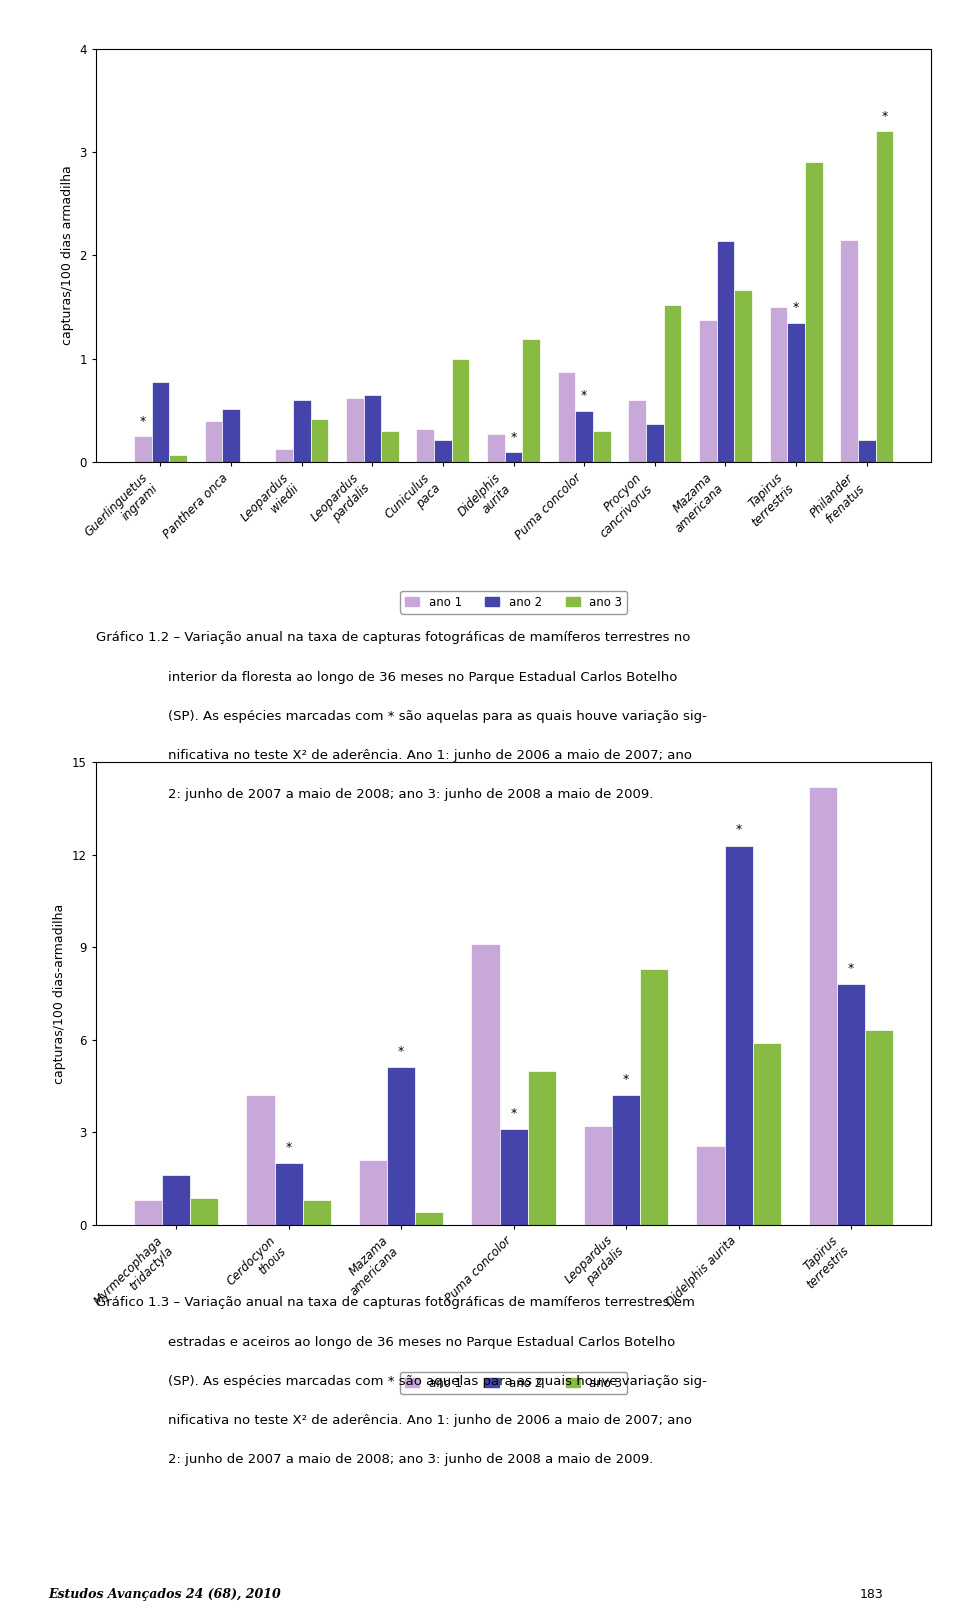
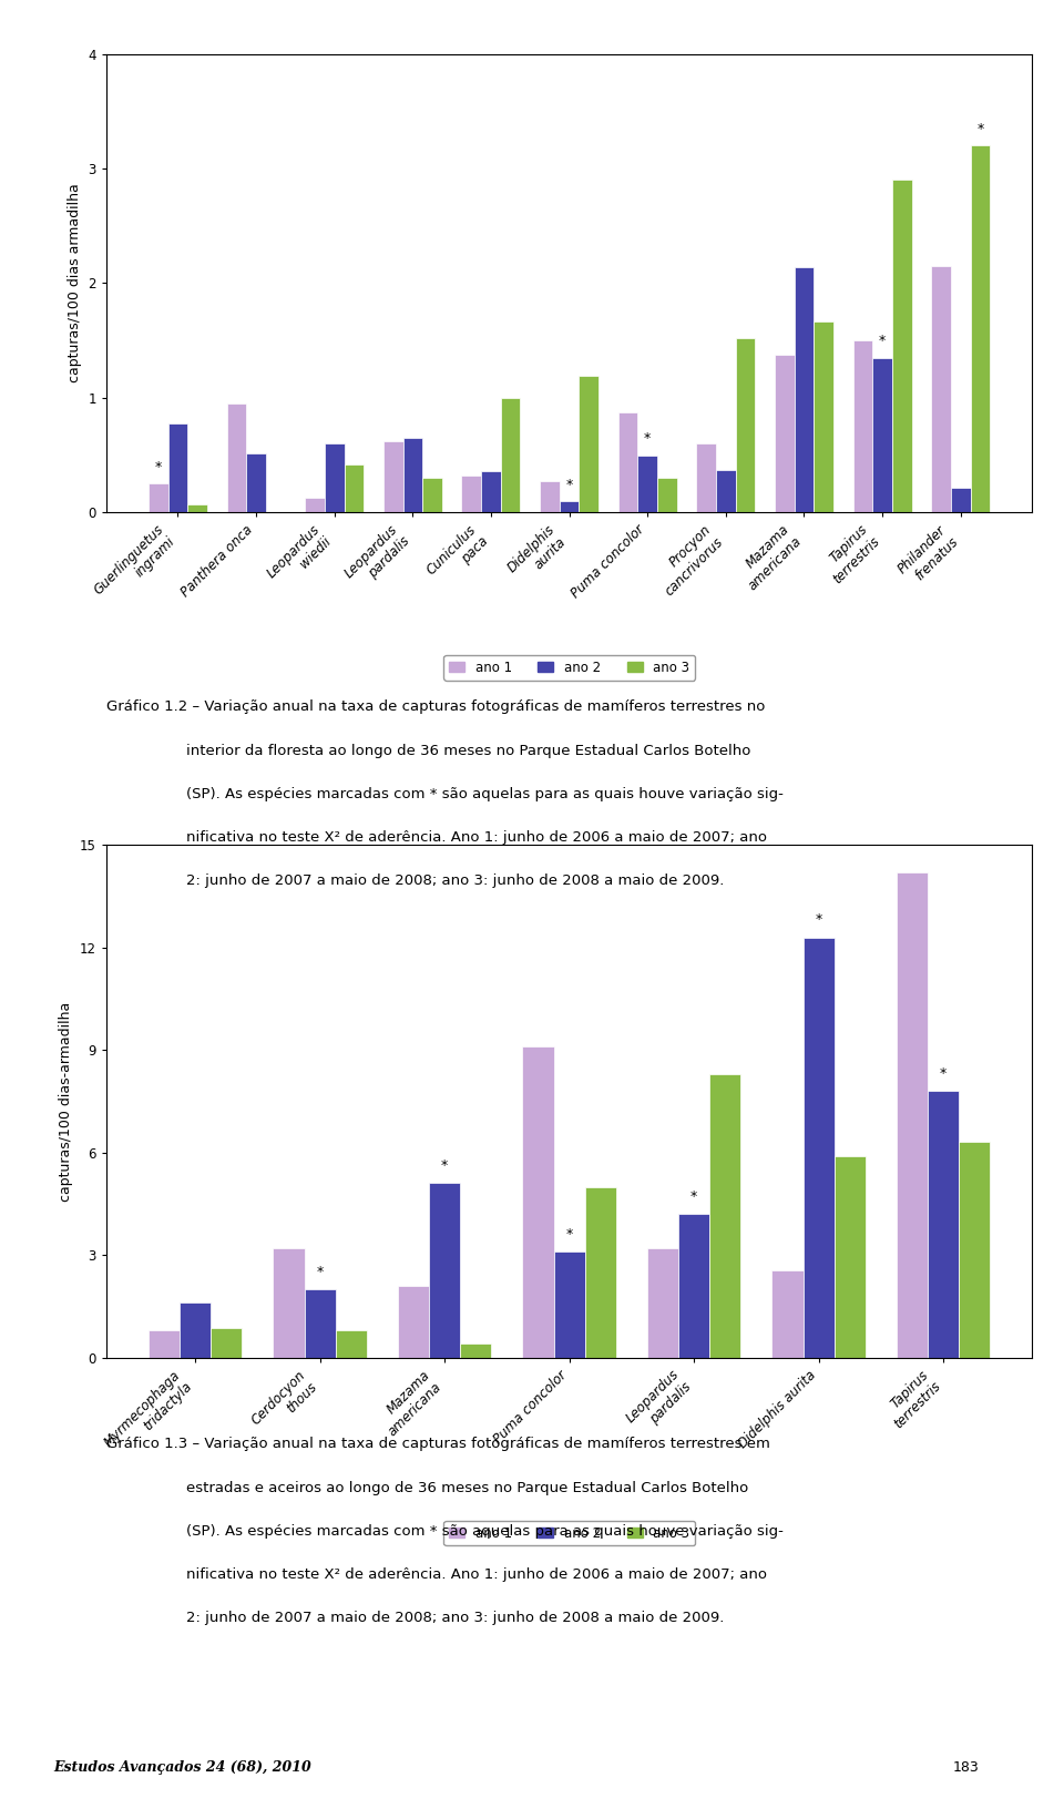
ano 1/Panthera onca: 0.40 -> 0.95
ano 2/Cuniculus paca: 0.22 -> 0.36
ano 1/Cerdocyon thous: 4.20 -> 3.20
